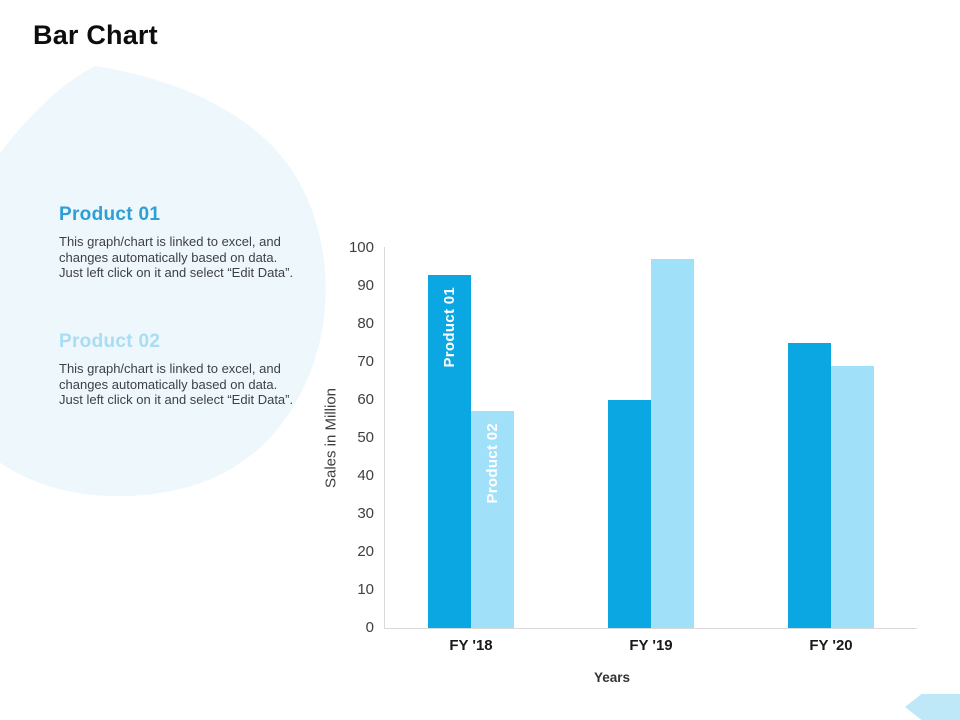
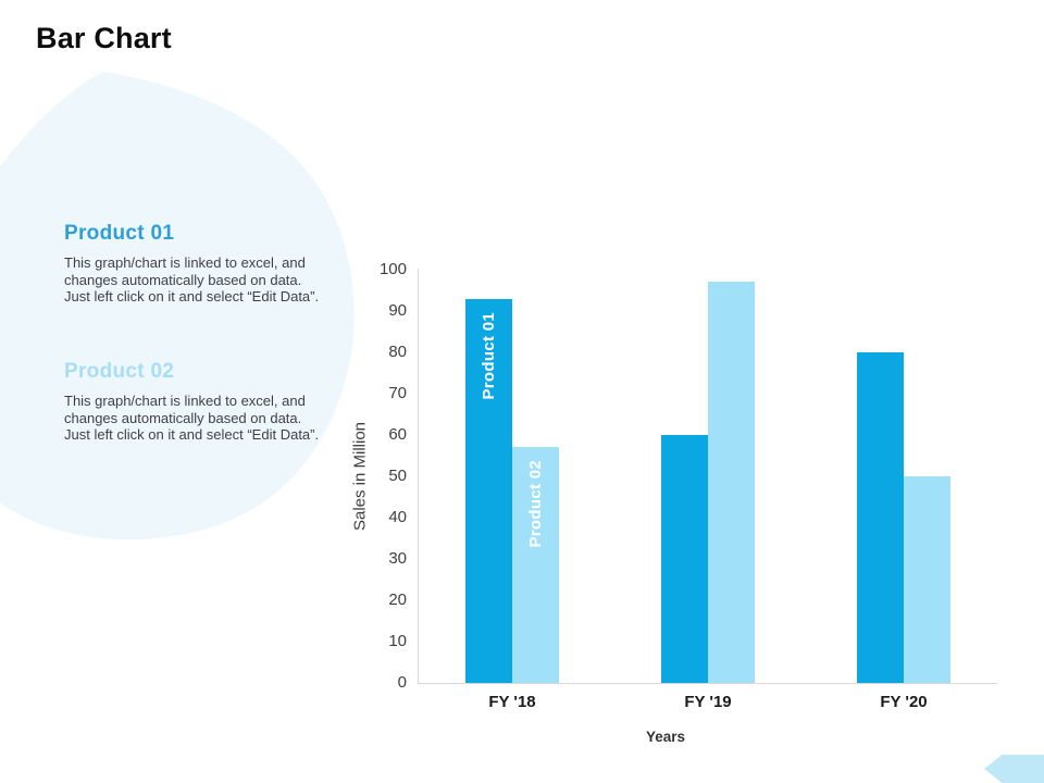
Product 01/FY '20: 75 -> 80
Product 02/FY '20: 69 -> 50
